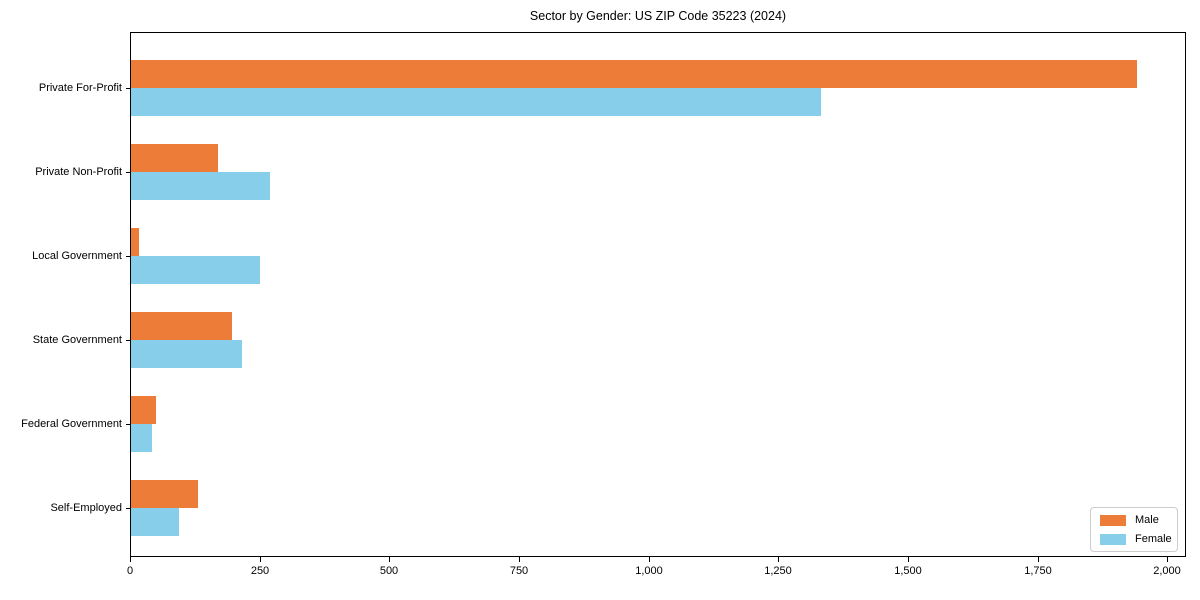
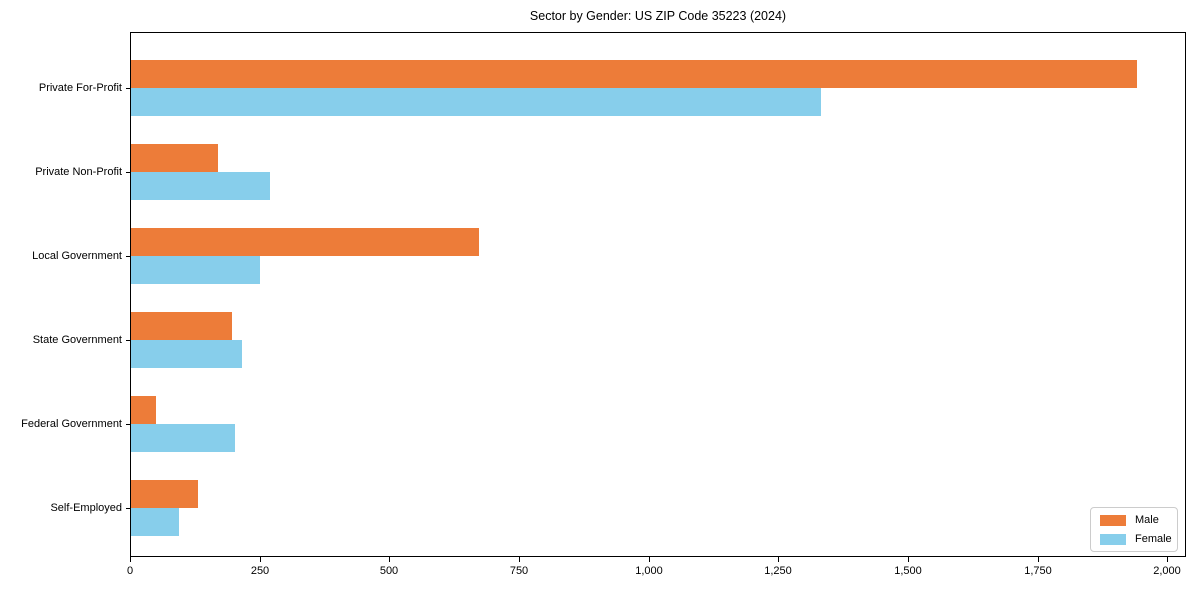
Male/Local Government: 20 -> 670
Female/Federal Government: 40 -> 200
